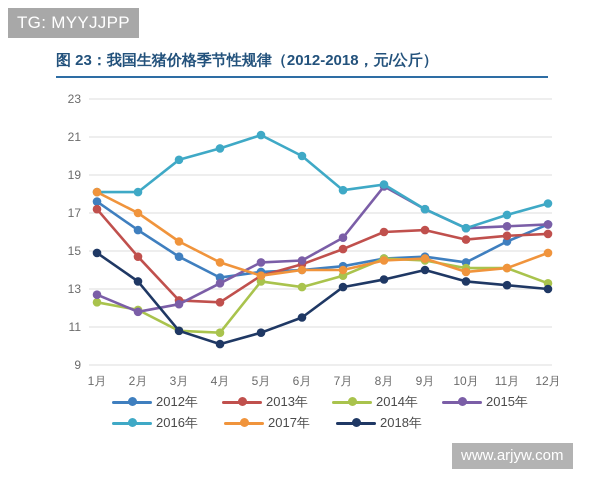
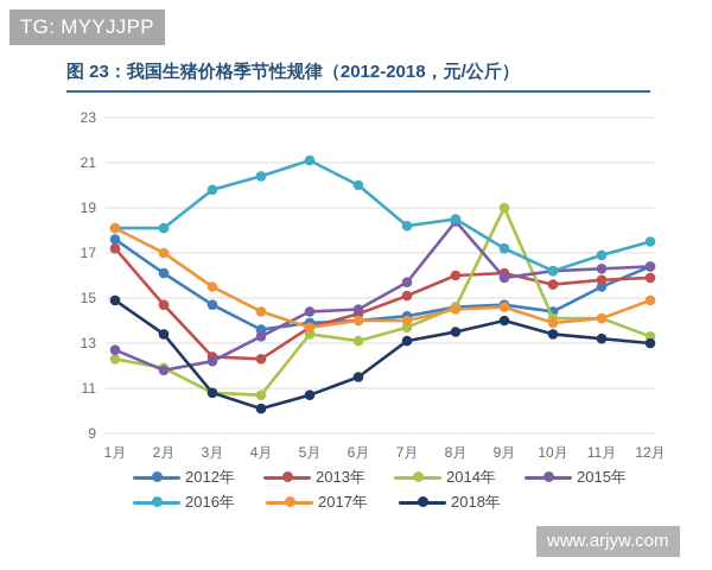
2014年/9月: 14.5 -> 19.0
2015年/9月: 17.2 -> 15.9
